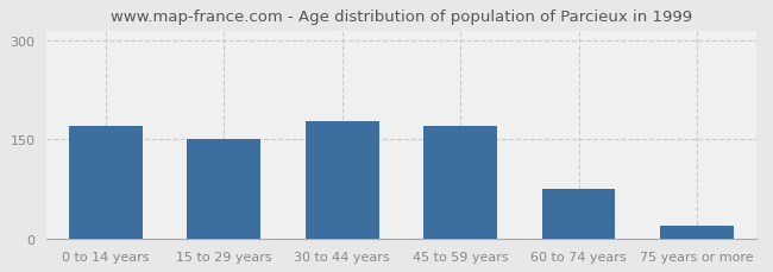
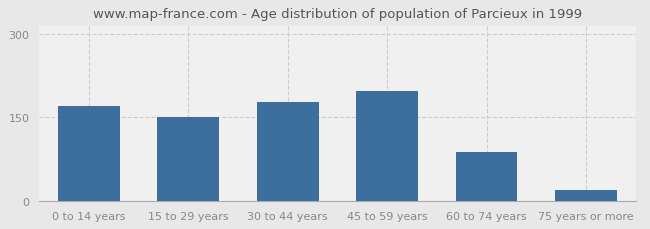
45 to 59 years: 170 -> 198
60 to 74 years: 75 -> 88
